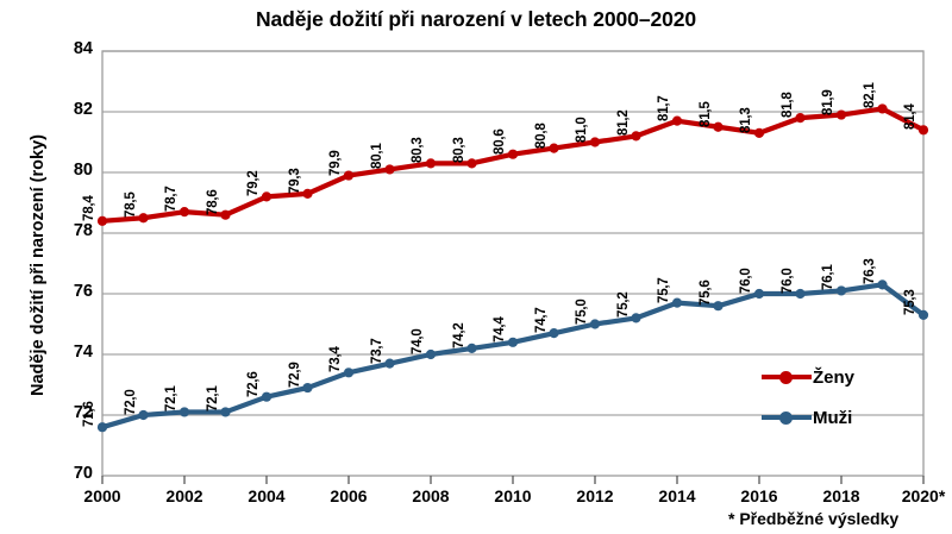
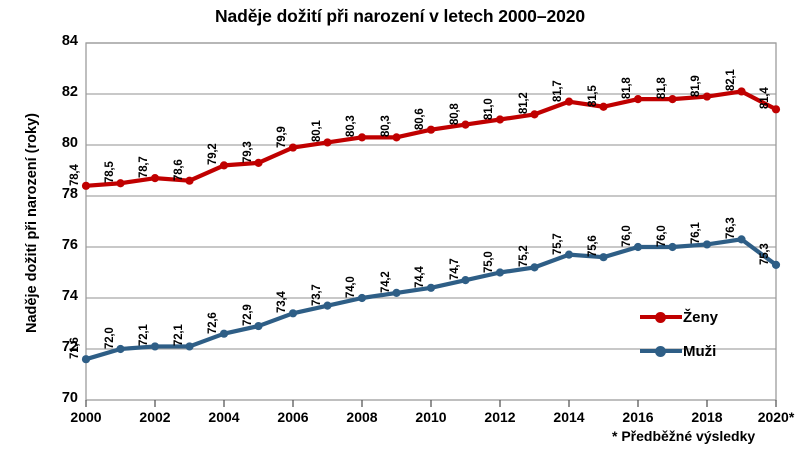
Ženy/2016: 81,3 -> 81,8
